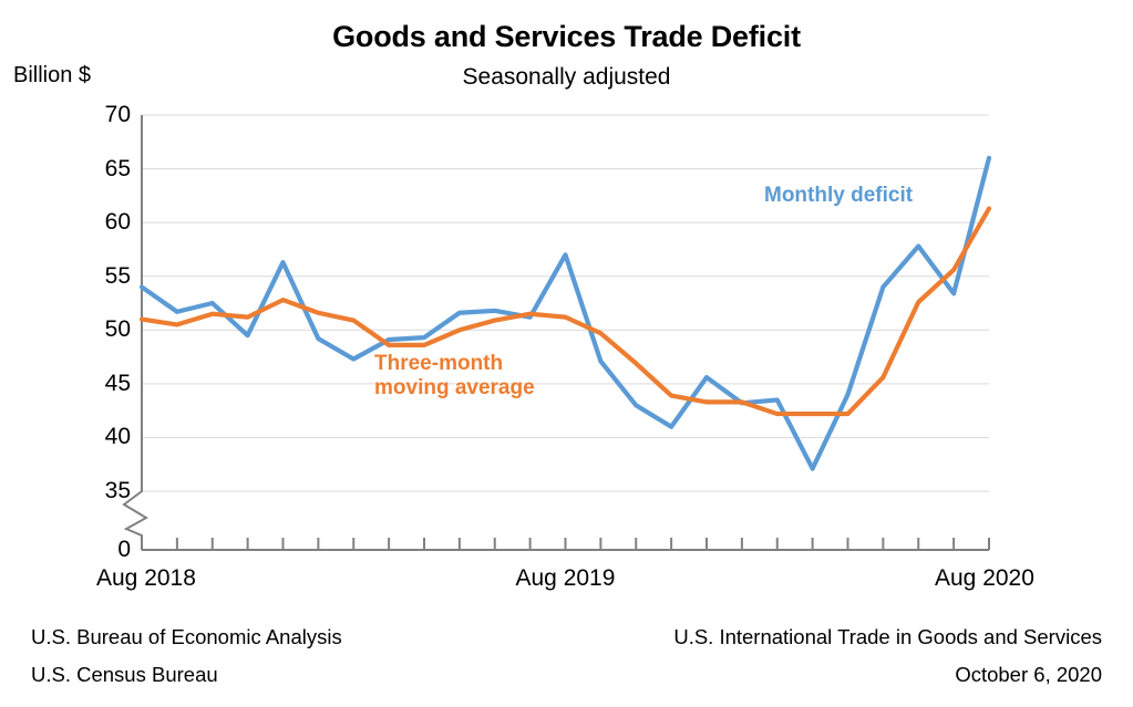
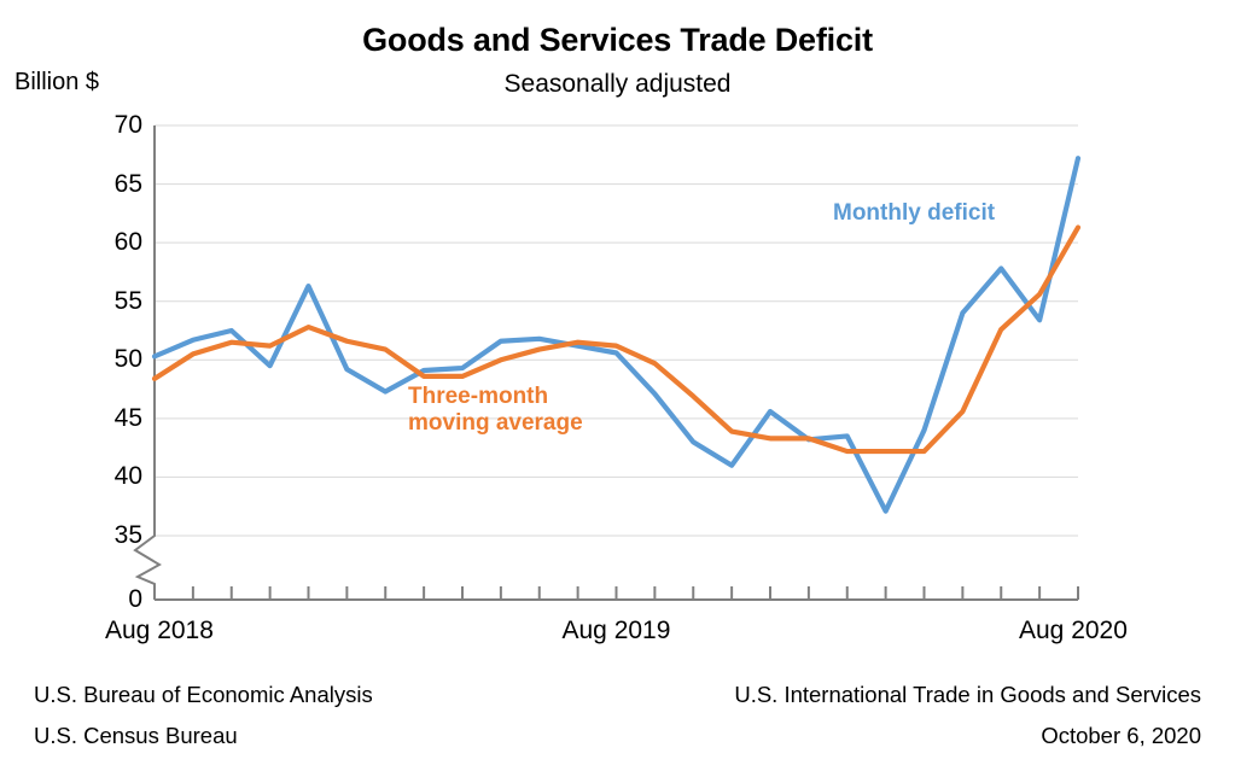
Monthly deficit/Aug 2018: 54 -> 50
Three-month moving average/Aug 2018: 51 -> 48
Monthly deficit/Aug 2019: 57 -> 51
Monthly deficit/Aug 2020: 66 -> 67
